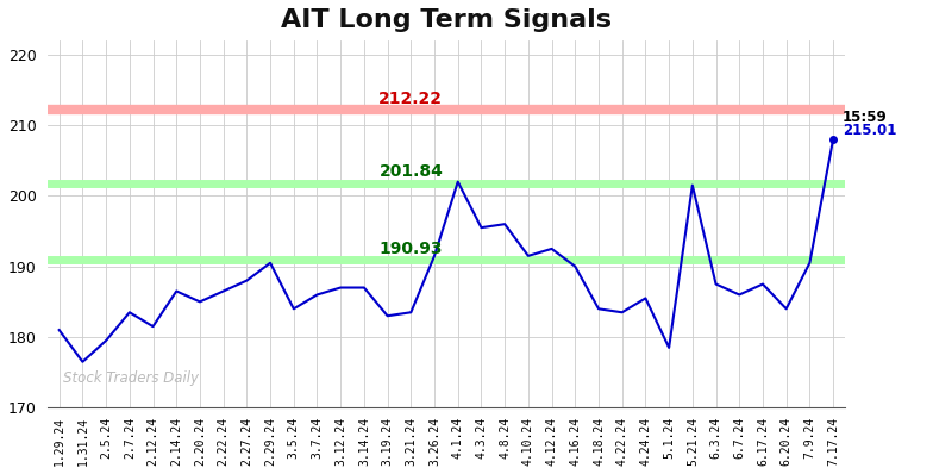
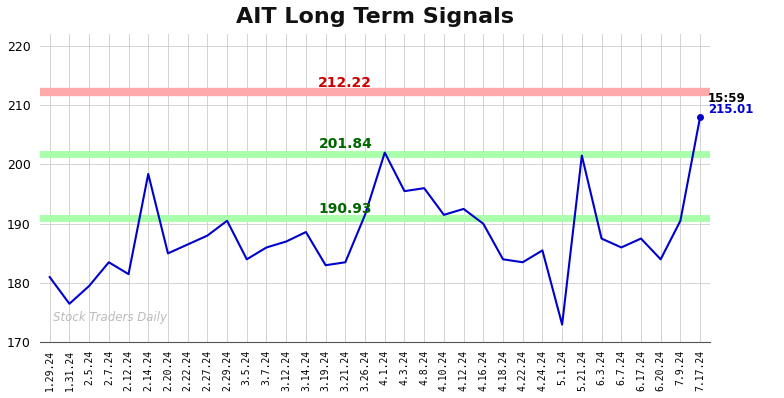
2.14.24: 186.5 -> 198.4
3.14.24: 187.0 -> 188.6
5.1.24: 178.5 -> 173.0
